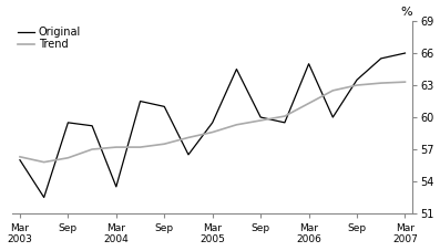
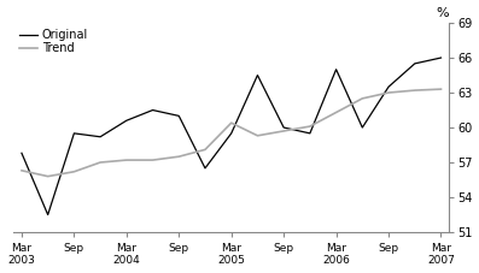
Original/Mar 2003: 56.0 -> 57.8
Original/Mar 2004: 53.5 -> 60.6
Trend/Mar 2005: 58.6 -> 60.4
